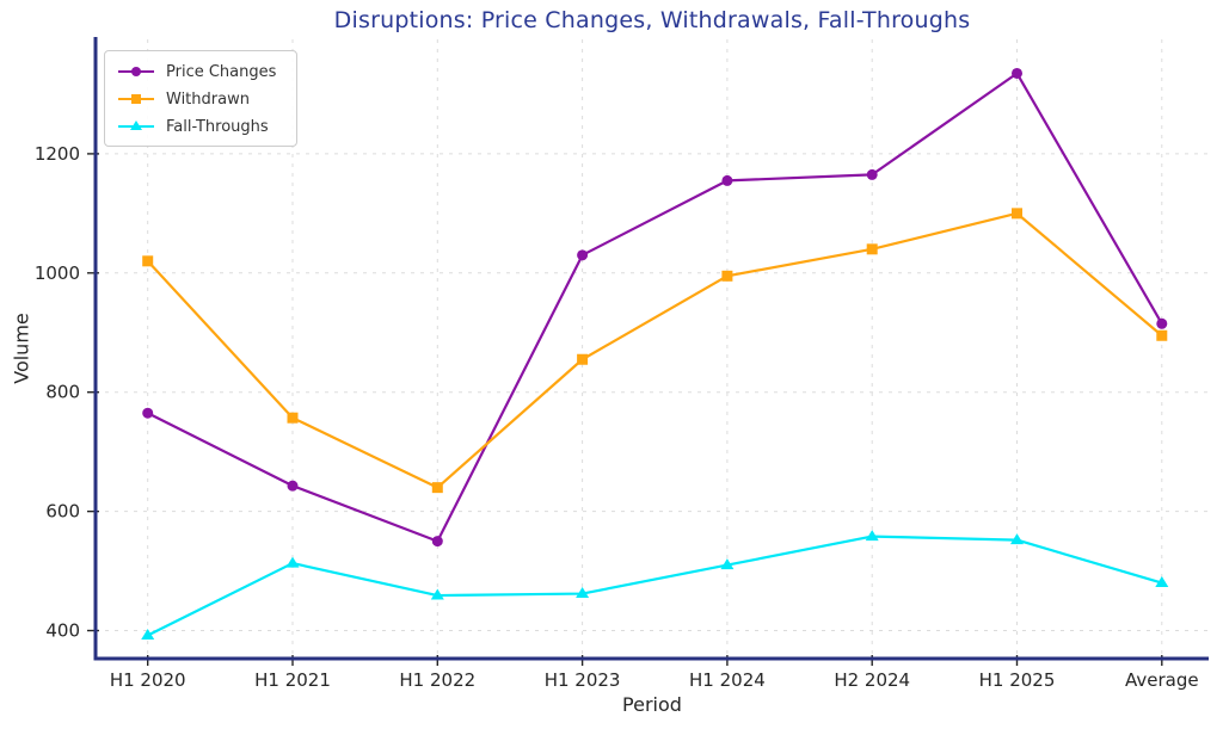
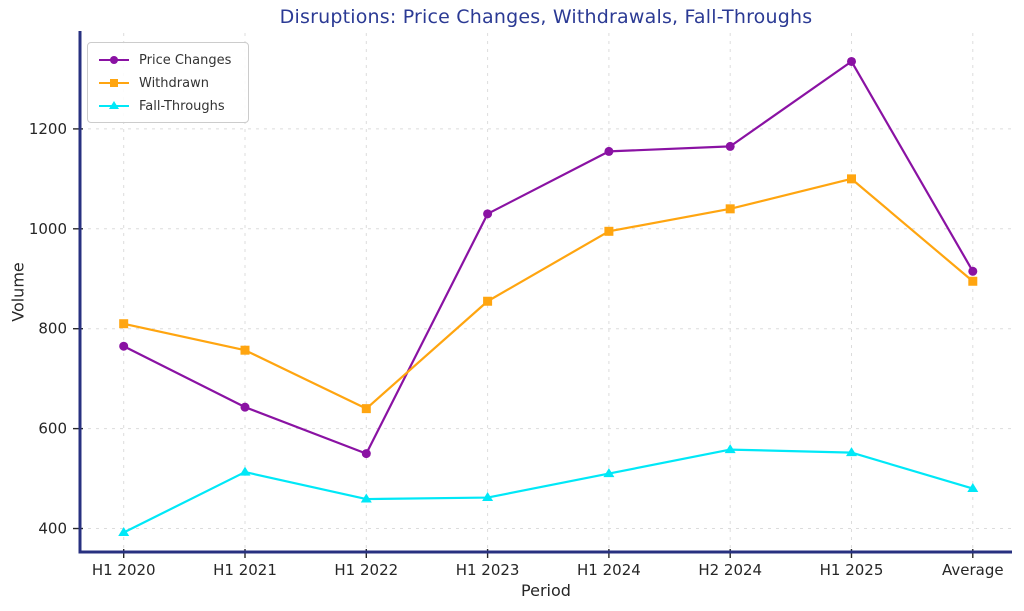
Withdrawn/H1 2020: 1020 -> 810
